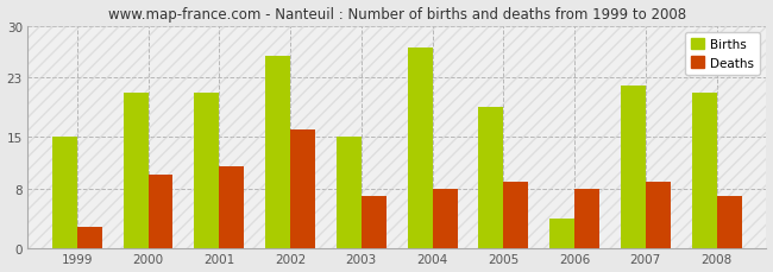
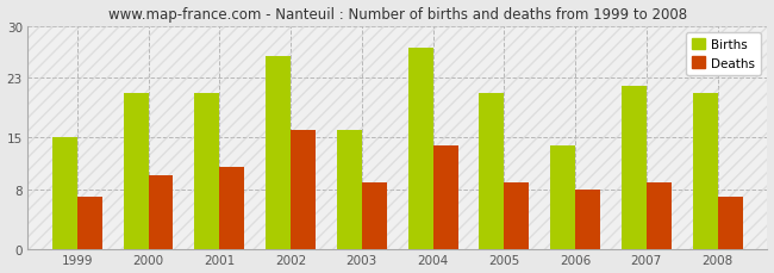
Deaths/1999: 3 -> 7
Births/2003: 15 -> 16
Deaths/2003: 7 -> 9
Deaths/2004: 8 -> 14
Births/2005: 19 -> 21
Births/2006: 4 -> 14
